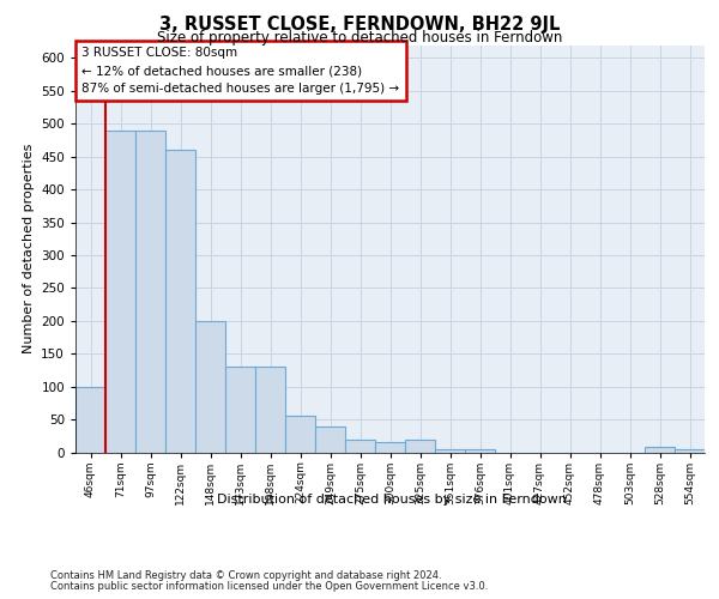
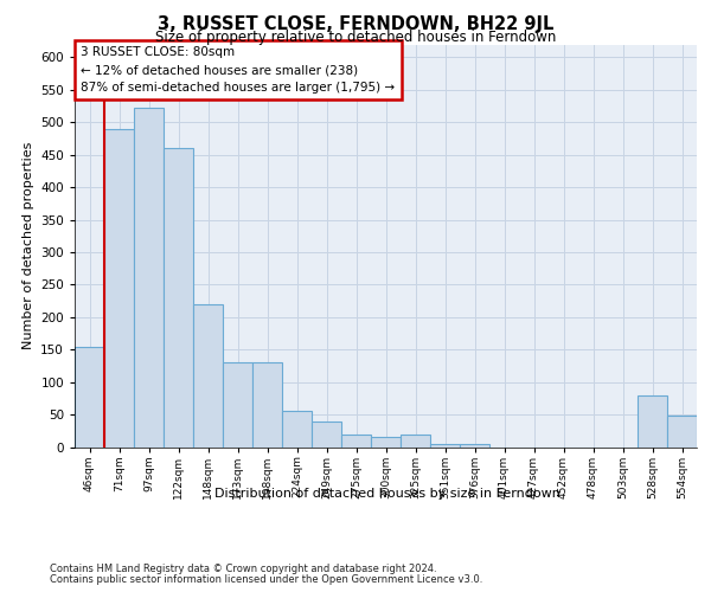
46sqm: 100 -> 154
97sqm: 490 -> 522
148sqm: 200 -> 220
528sqm: 8 -> 80
554sqm: 5 -> 48
